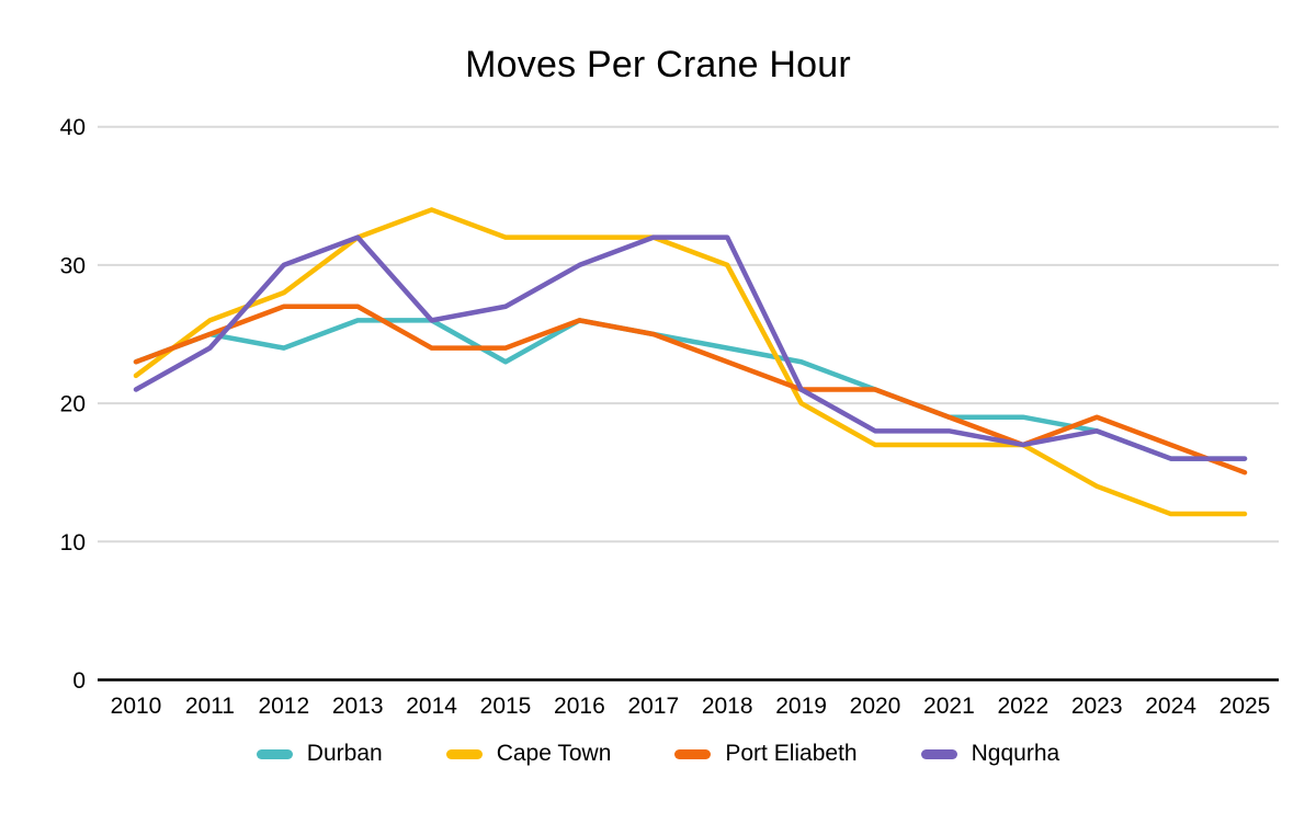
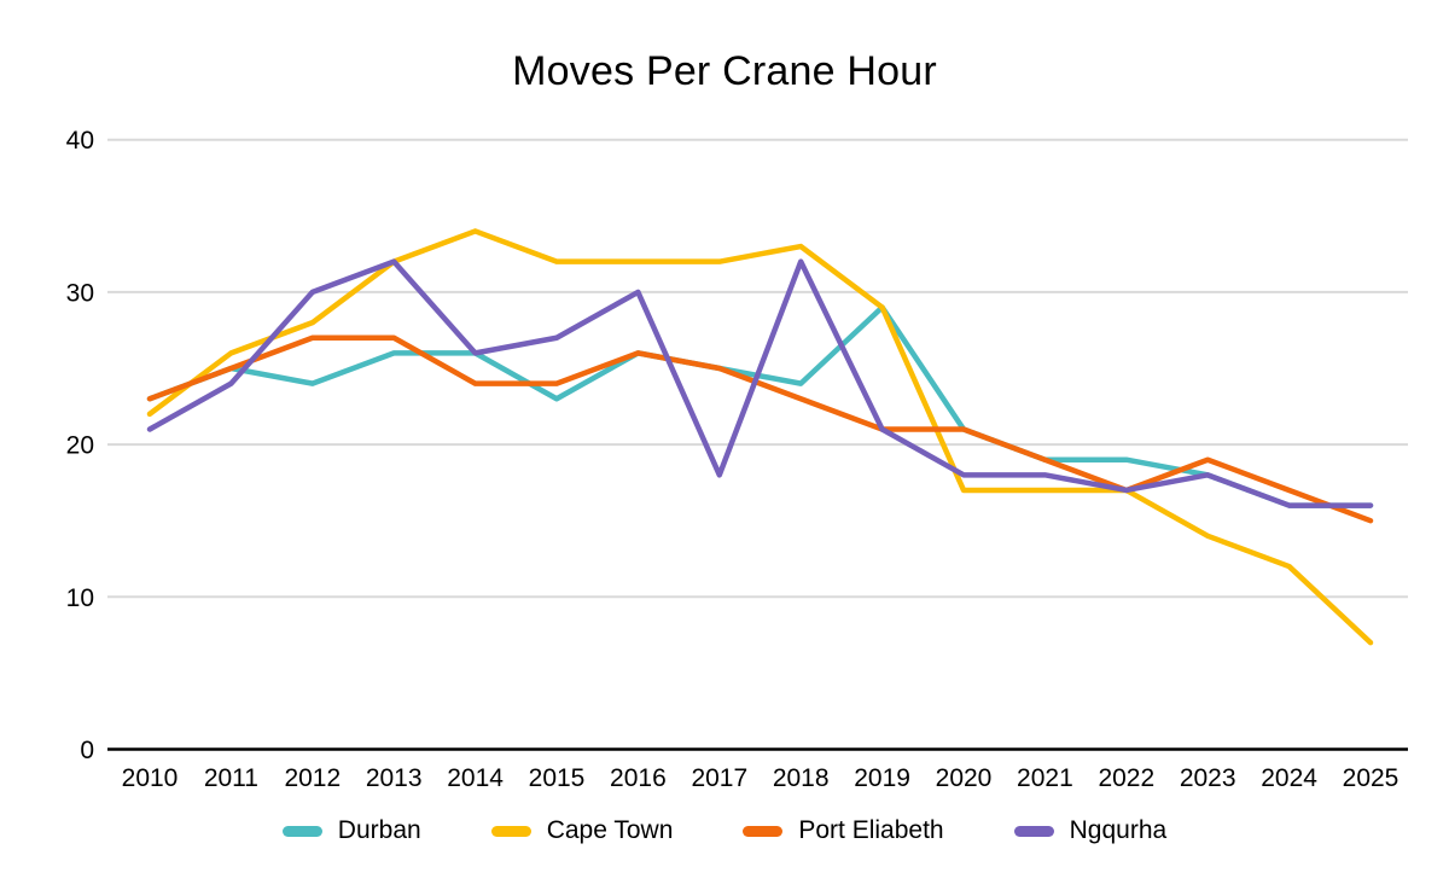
Ngqurha/2017: 32 -> 18
Cape Town/2018: 30 -> 33
Durban/2019: 23 -> 29
Cape Town/2019: 20 -> 29
Cape Town/2025: 12 -> 7
